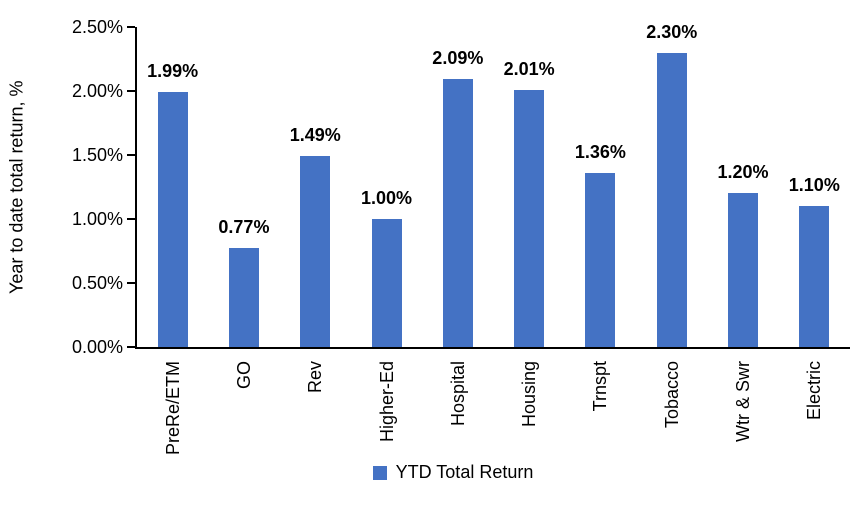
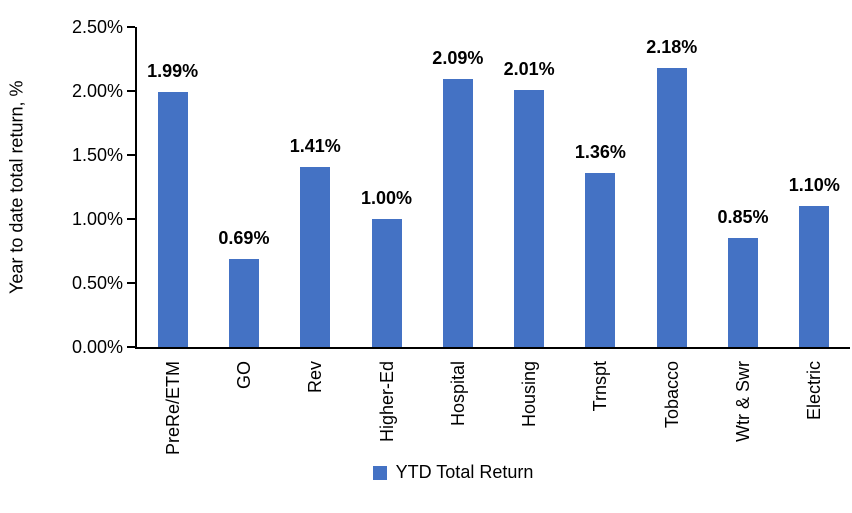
GO: 0.77% -> 0.69%
Rev: 1.49% -> 1.41%
Tobacco: 2.30% -> 2.18%
Wtr & Swr: 1.20% -> 0.85%
